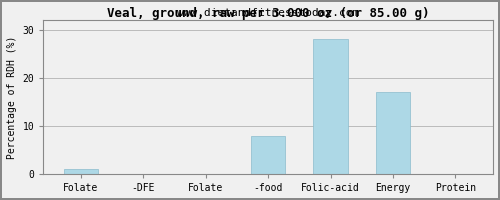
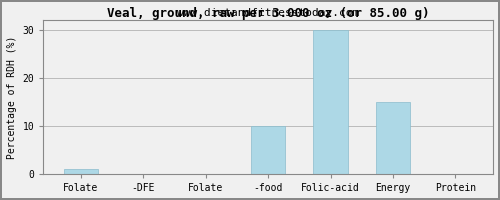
-food: 8 -> 10
Folic-acid: 28 -> 30
Energy: 17 -> 15
